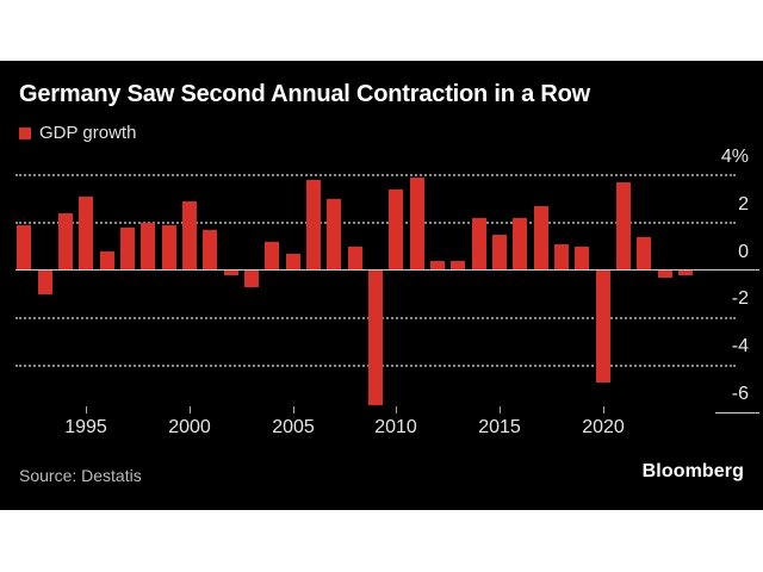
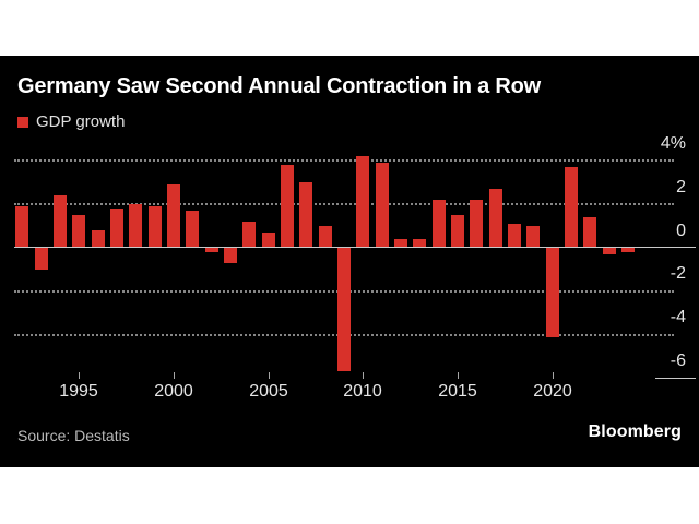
1995: 3.1% -> 1.5%
2010: 3.4% -> 4.2%
2020: -4.7% -> -4.1%
